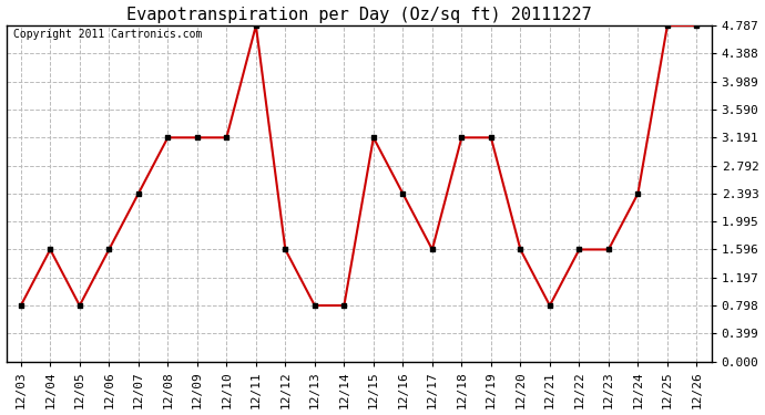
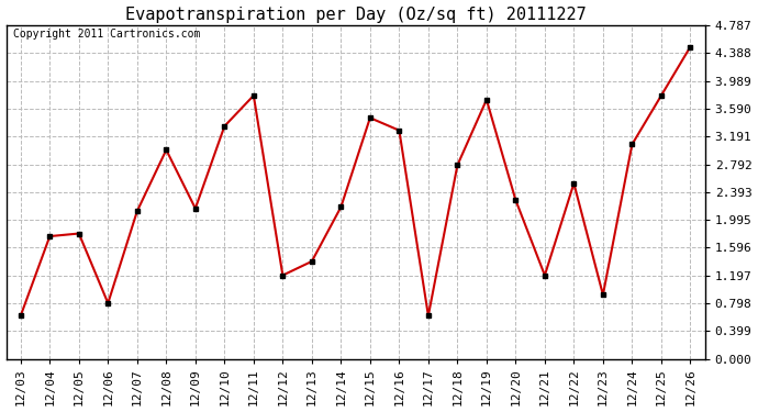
12/03: 0.80 -> 0.62
12/04: 1.60 -> 1.76
12/05: 0.80 -> 1.80
12/06: 1.60 -> 0.80
12/07: 2.39 -> 2.12
12/08: 3.19 -> 3.00
12/09: 3.19 -> 2.16
12/10: 3.19 -> 3.34
12/11: 4.79 -> 3.78
12/12: 1.60 -> 1.20
12/13: 0.80 -> 1.40
12/14: 0.80 -> 2.18
12/15: 3.19 -> 3.46
12/16: 2.39 -> 3.28
12/17: 1.60 -> 0.62
12/18: 3.19 -> 2.78
12/19: 3.19 -> 3.72
12/20: 1.60 -> 2.28
12/21: 0.80 -> 1.20
12/22: 1.60 -> 2.52
12/23: 1.60 -> 0.92
12/24: 2.39 -> 3.08
12/25: 4.79 -> 3.78
12/26: 4.79 -> 4.48
